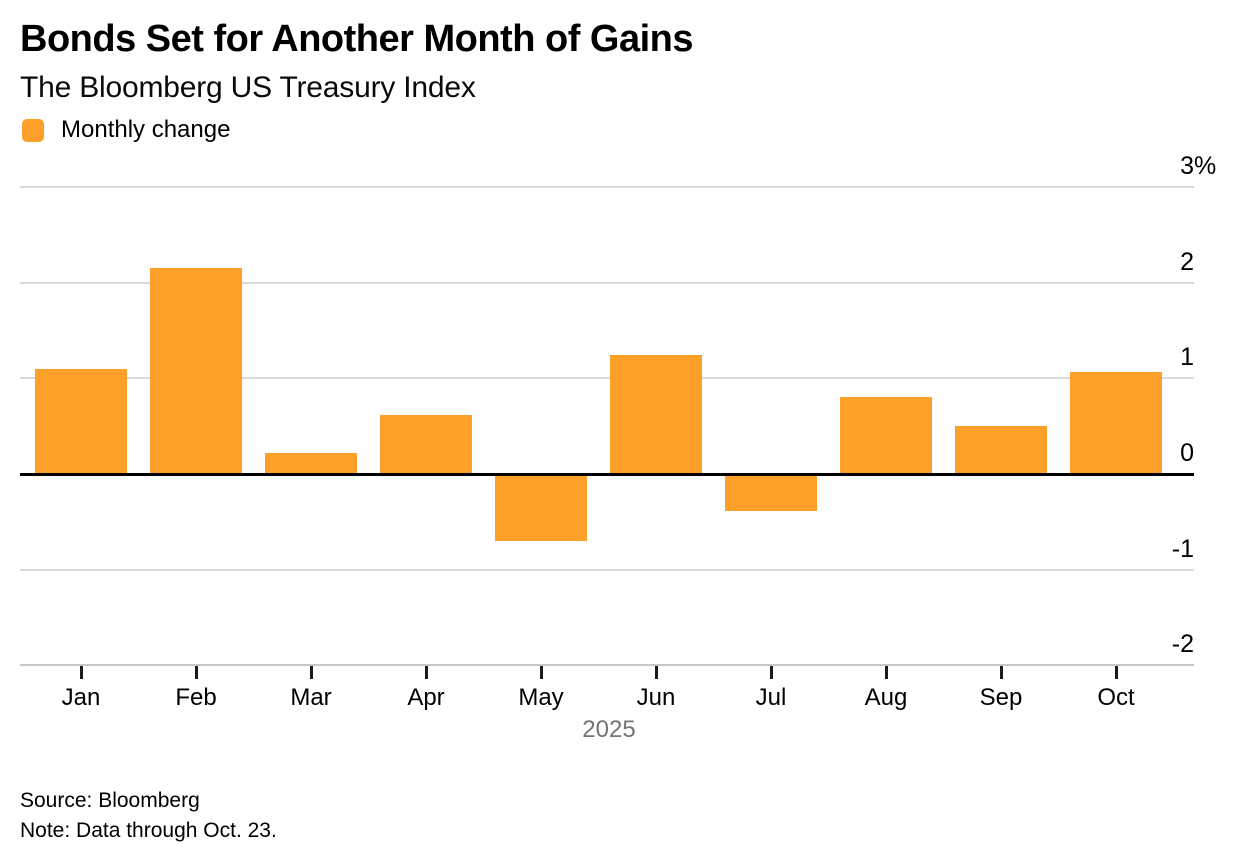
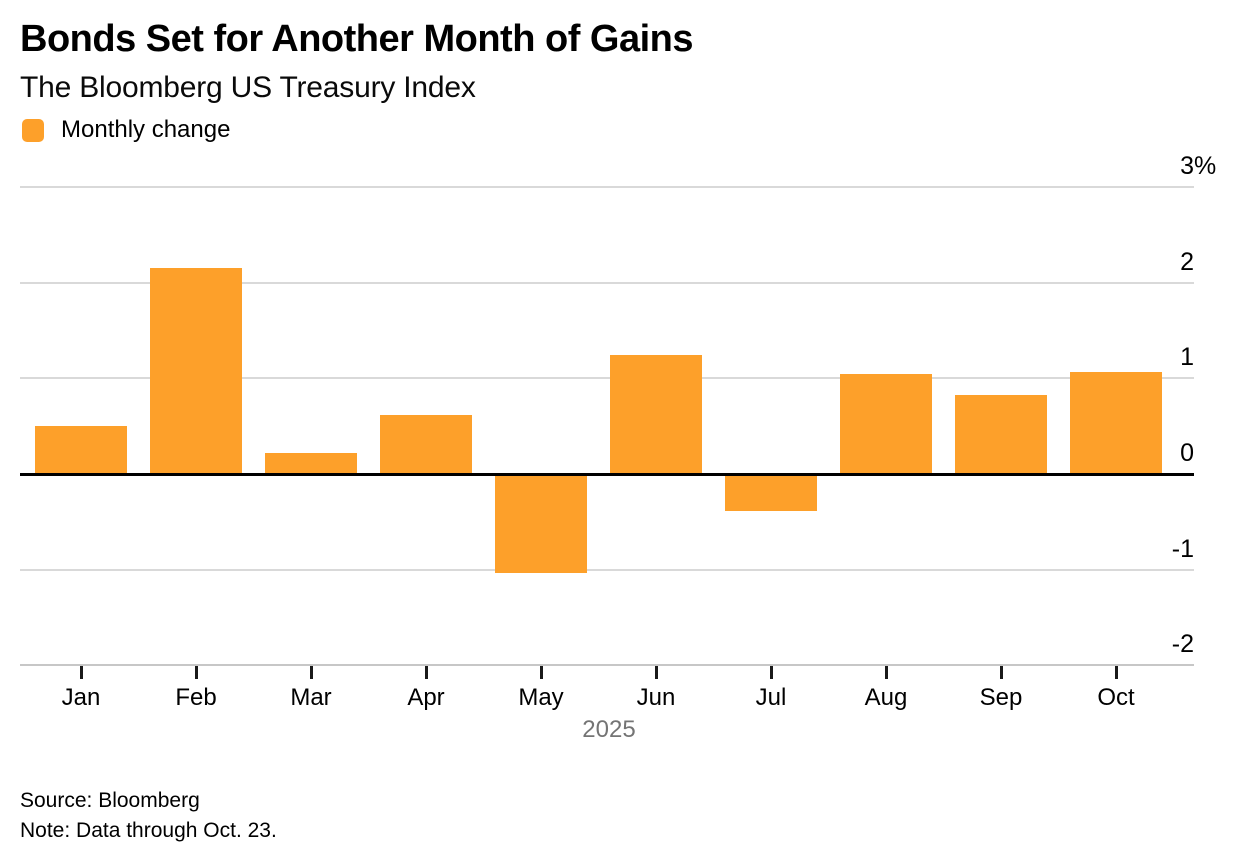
Jan: 1.1 -> 0.5
May: -0.7 -> -1.0
Aug: 0.8 -> 1.1
Sep: 0.5 -> 0.8
